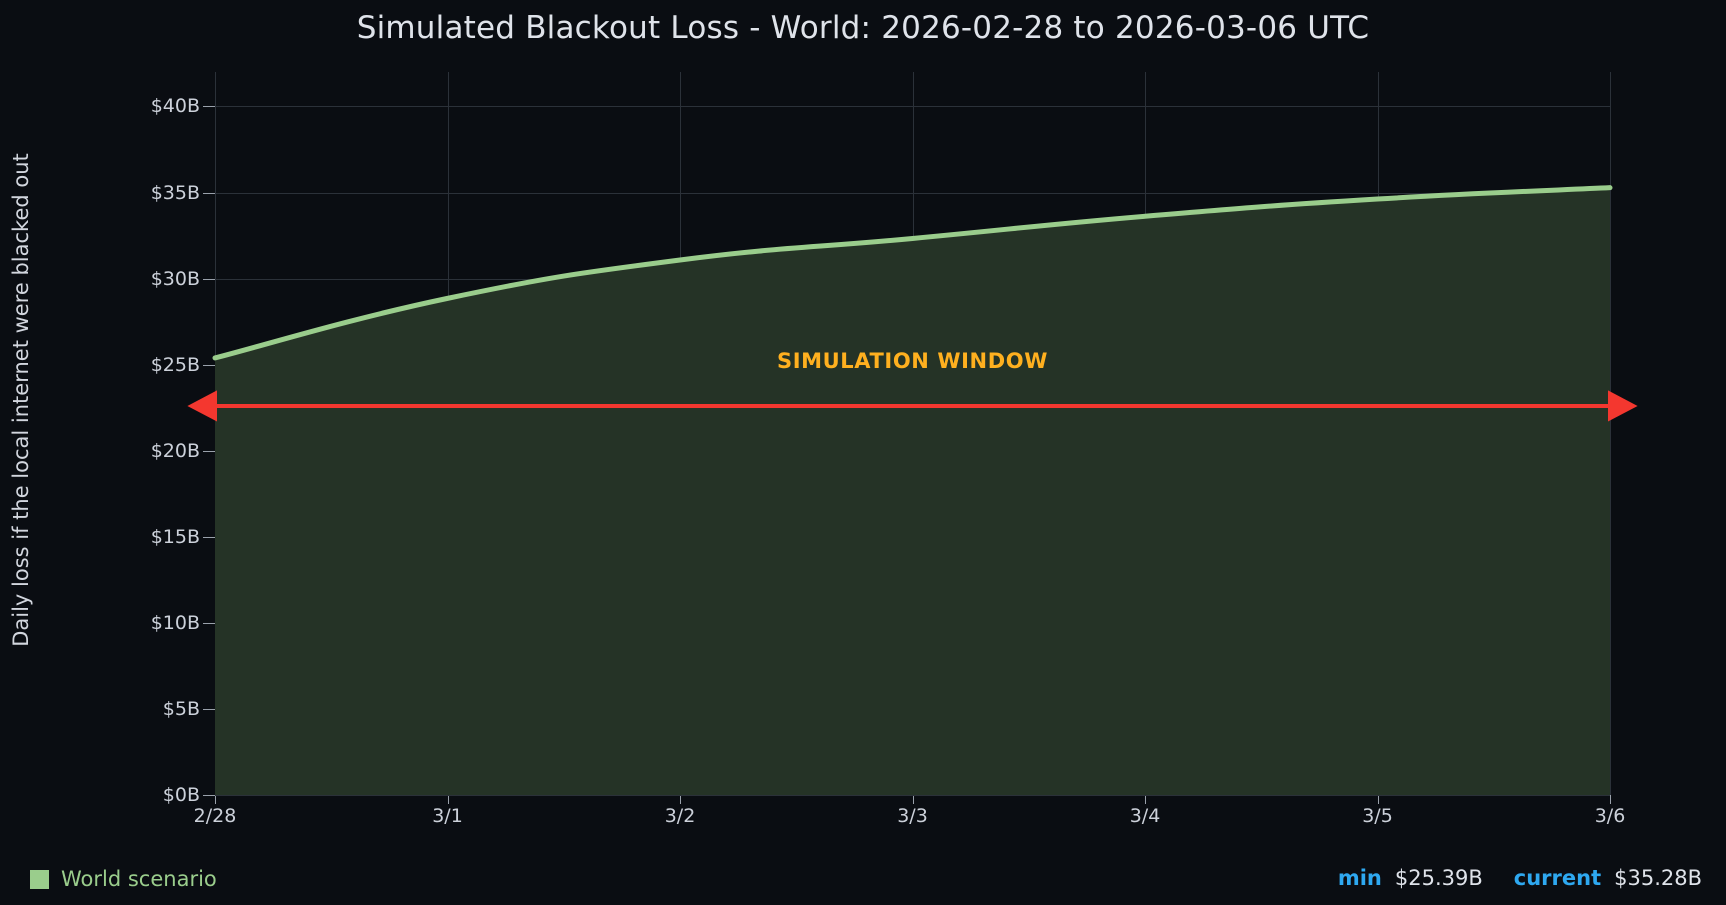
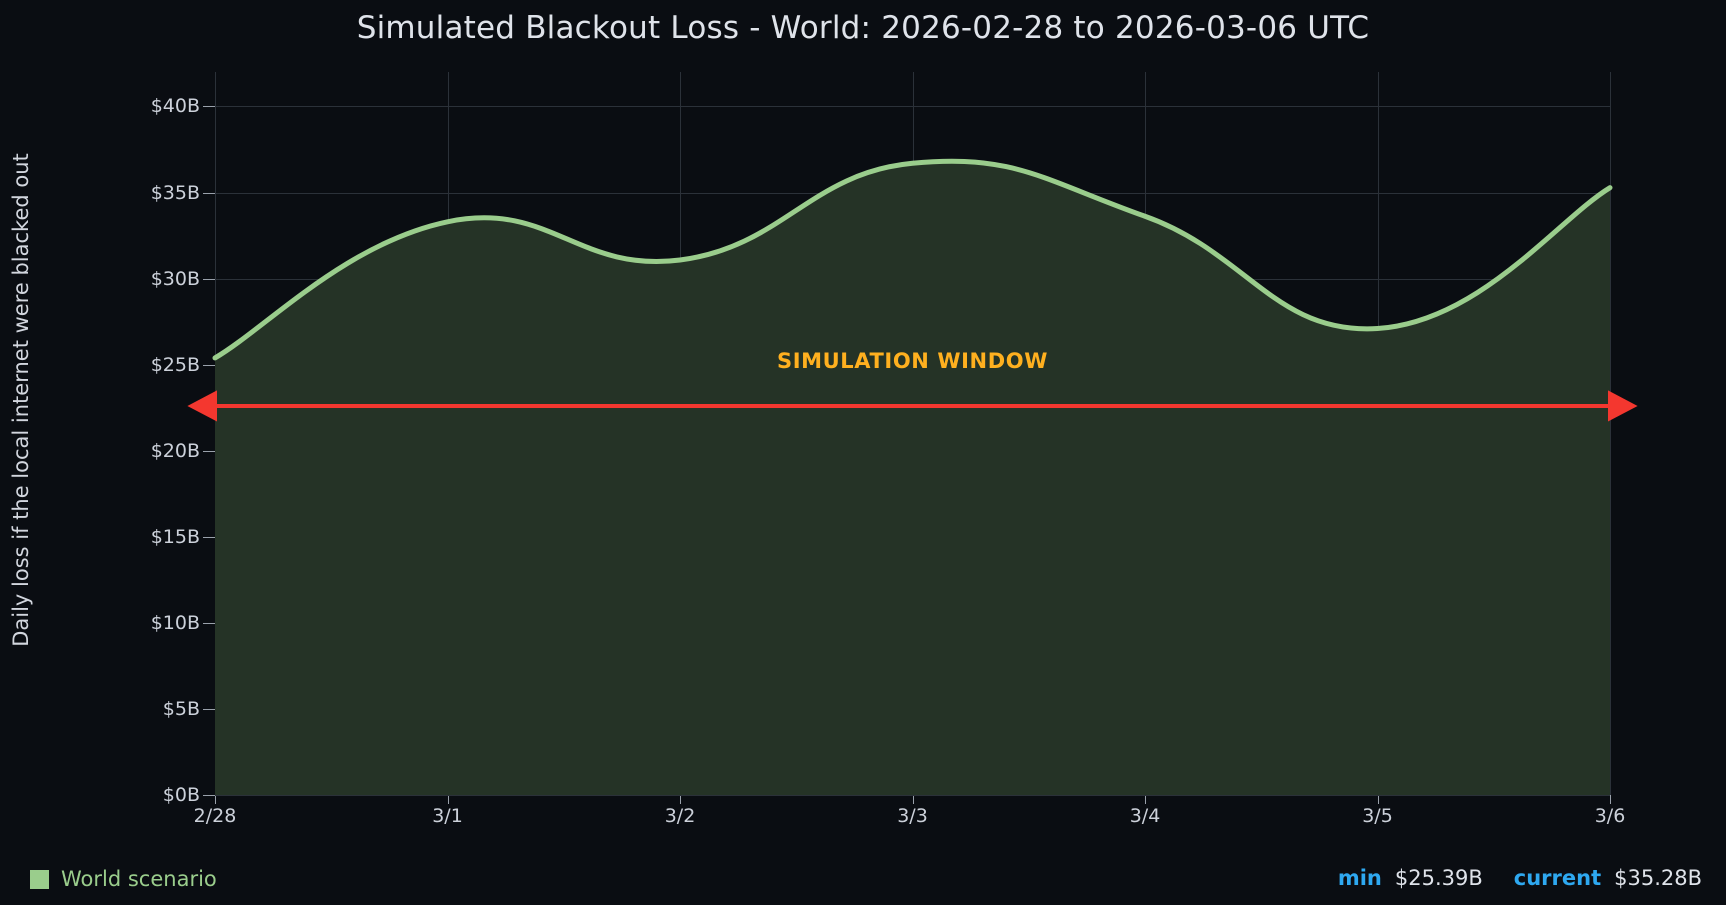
3/1: $28.9B -> $33.3B
3/3: $32.3B -> $36.7B
3/5: $34.6B -> $27.1B
